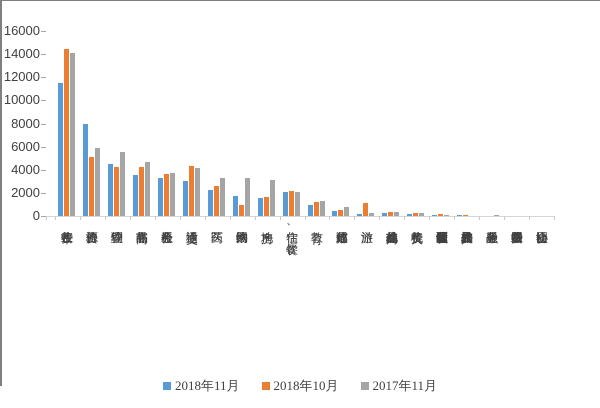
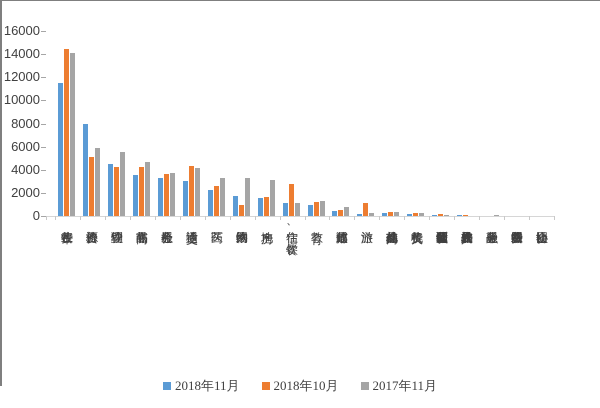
2018年11月/住宿、餐饮: 2100 -> 1100
2018年10月/住宿、餐饮: 2200 -> 2700
2017年11月/住宿、餐饮: 2100 -> 1100
